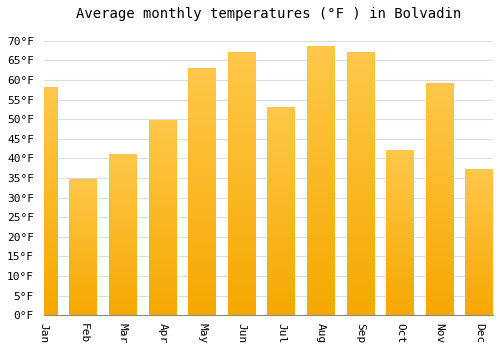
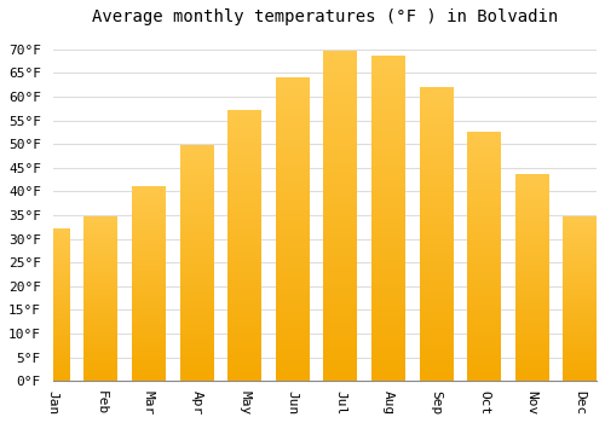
Jan: 58.0°F -> 32.0°F
May: 63.0°F -> 57.0°F
Jun: 67.0°F -> 64.0°F
Jul: 53.0°F -> 69.5°F
Sep: 67.0°F -> 62.0°F
Oct: 42.0°F -> 52.5°F
Nov: 59.0°F -> 43.5°F
Dec: 37.0°F -> 34.5°F
